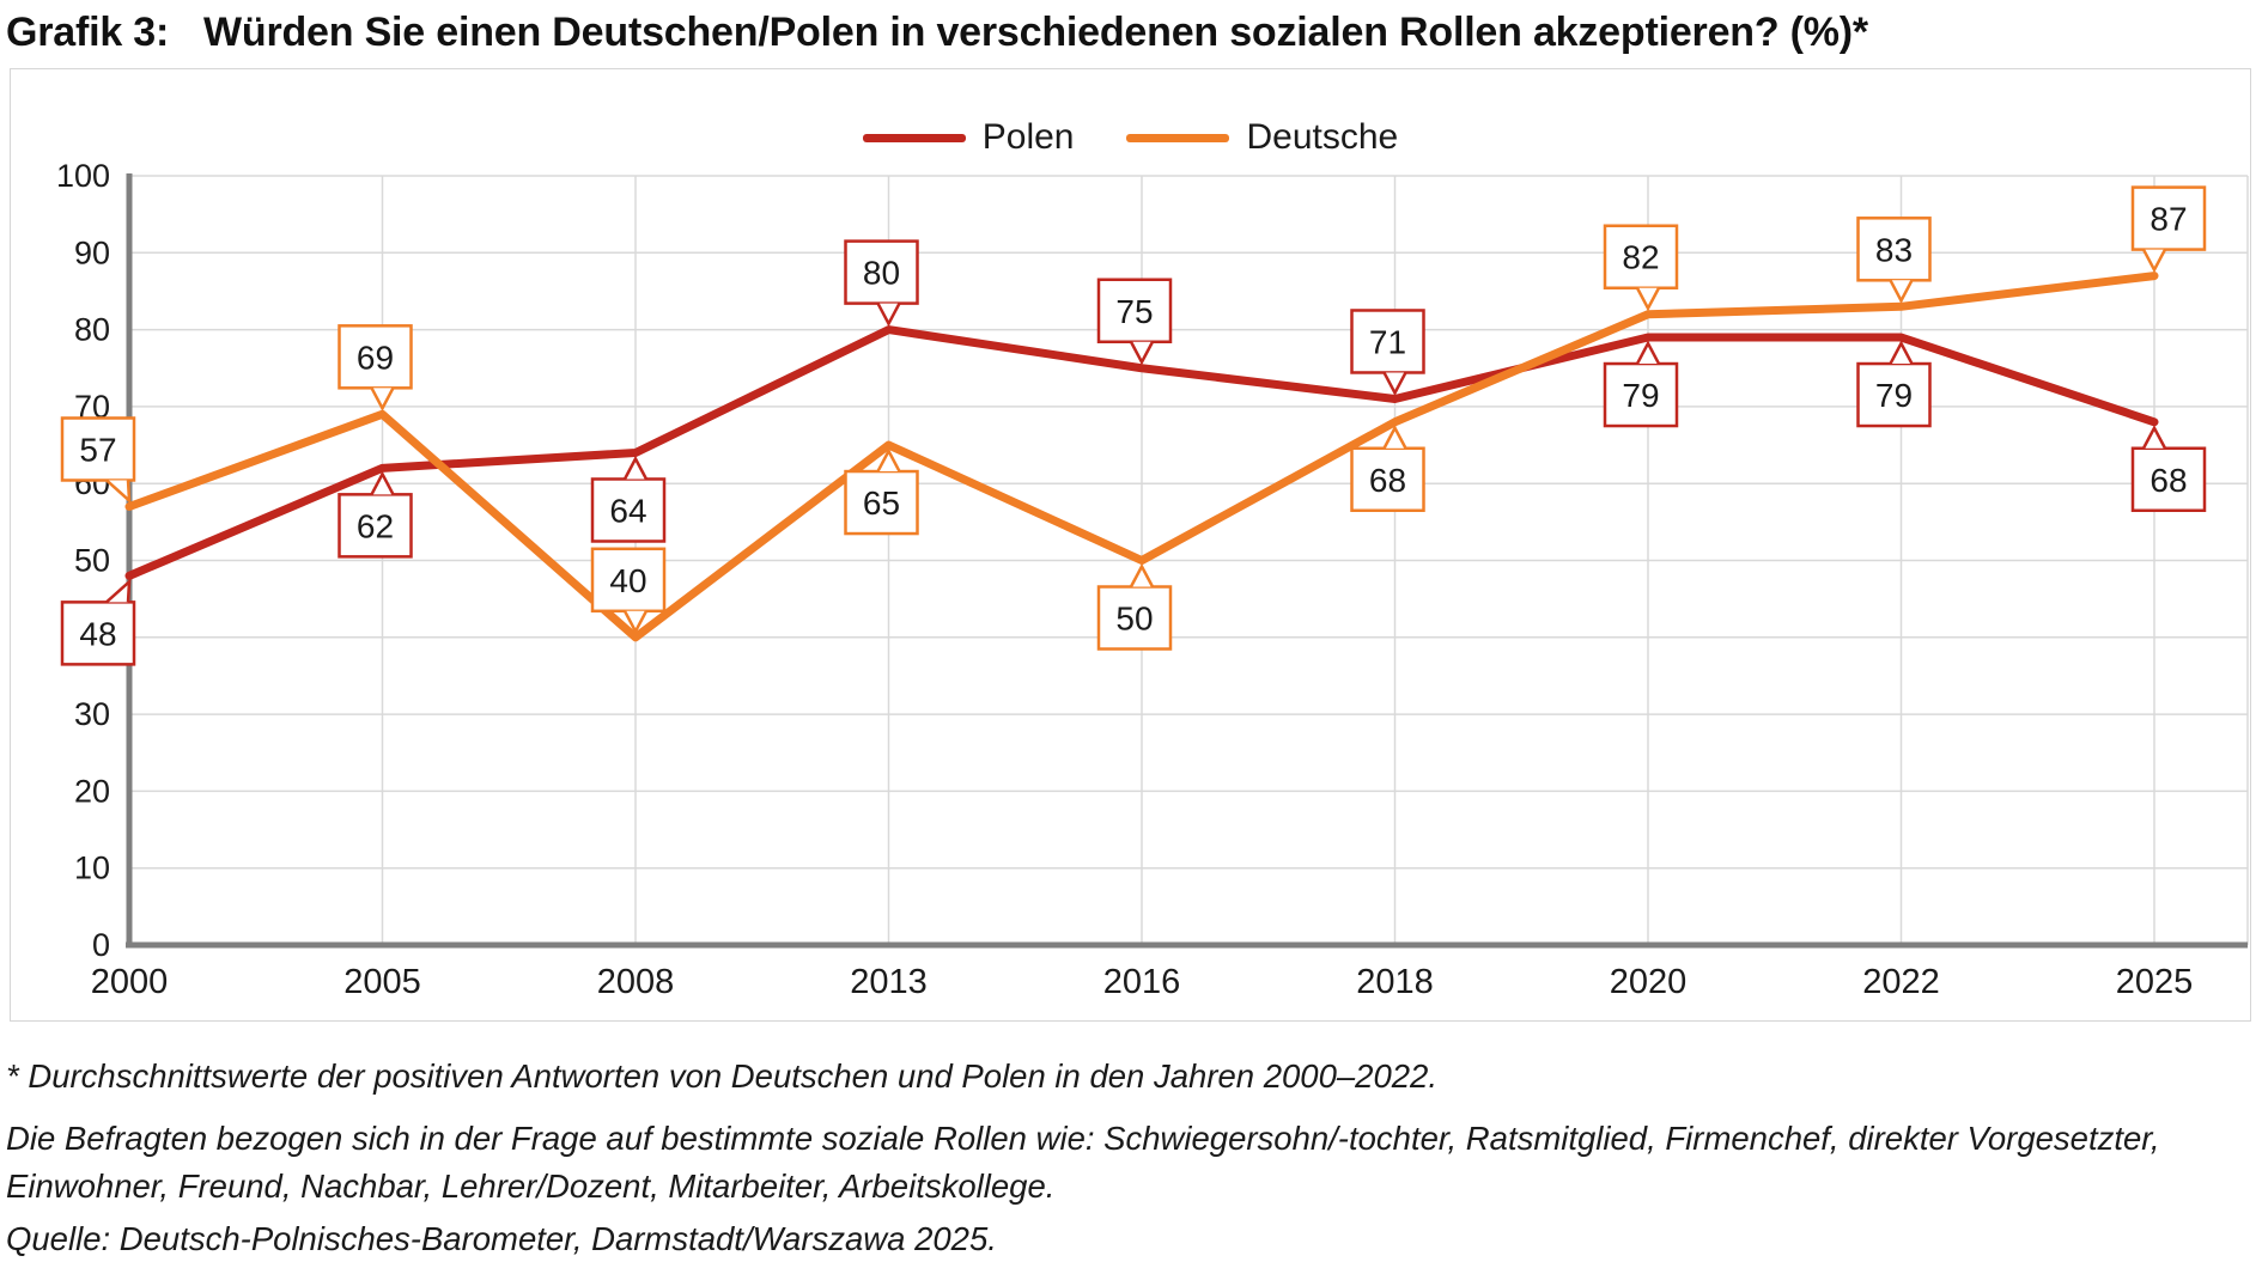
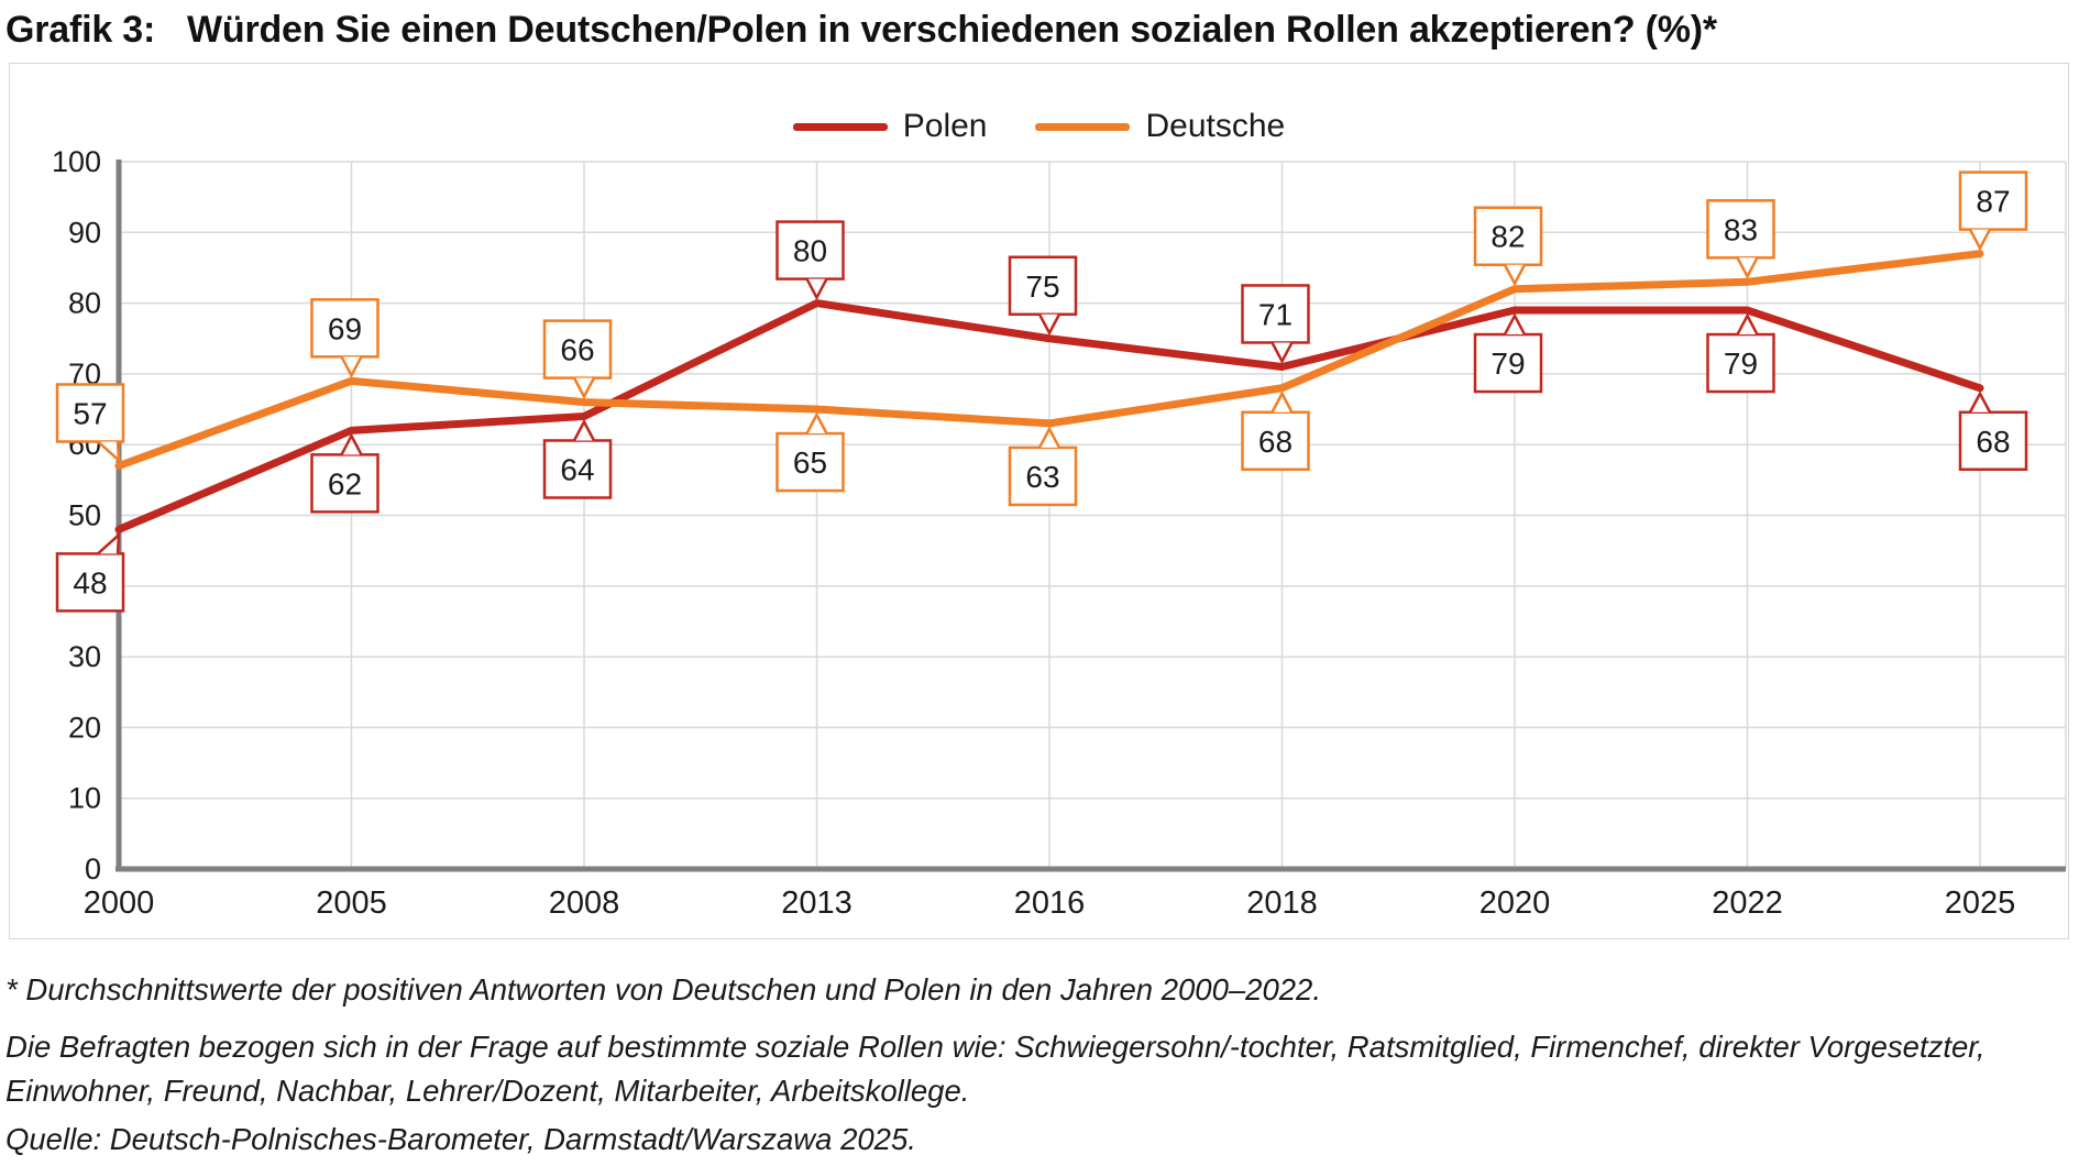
Deutsche/2008: 40 -> 66
Deutsche/2016: 50 -> 63
